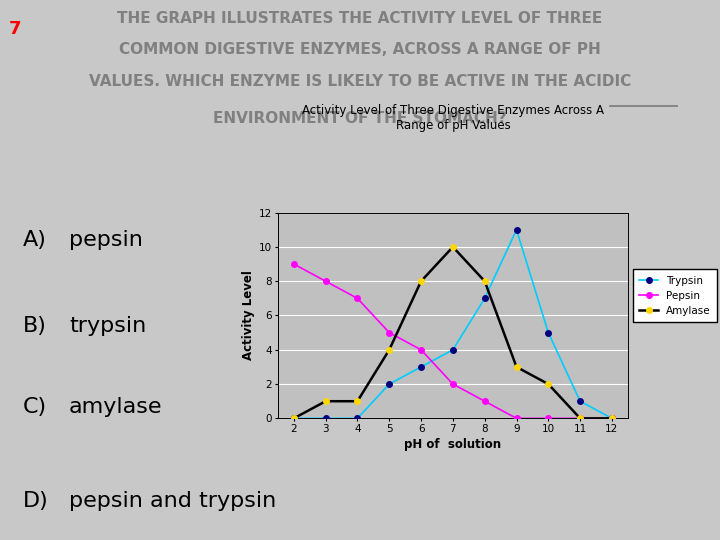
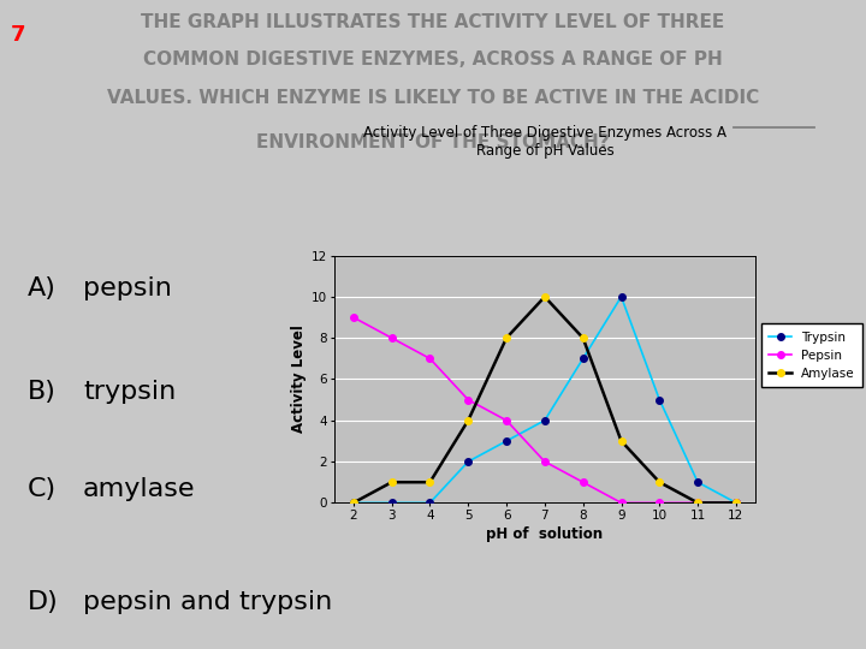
Trypsin/9: 11 -> 10
Amylase/10: 2 -> 1
